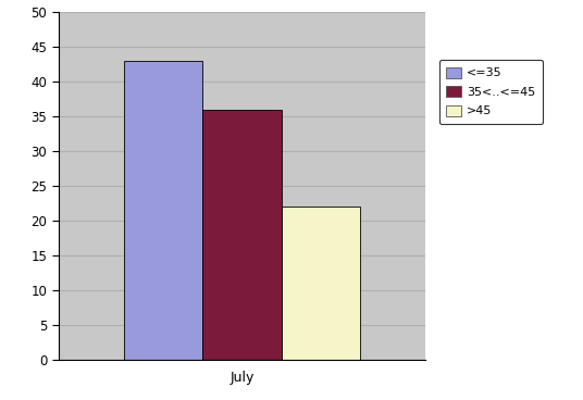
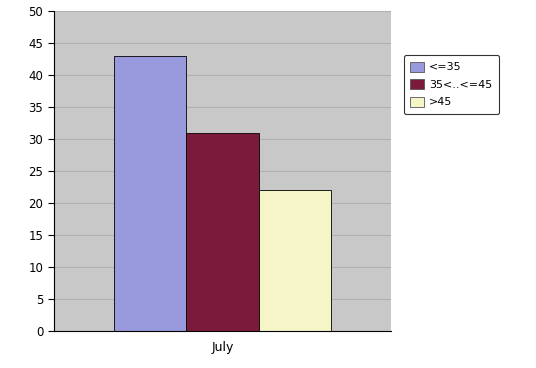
July: 36 -> 31
